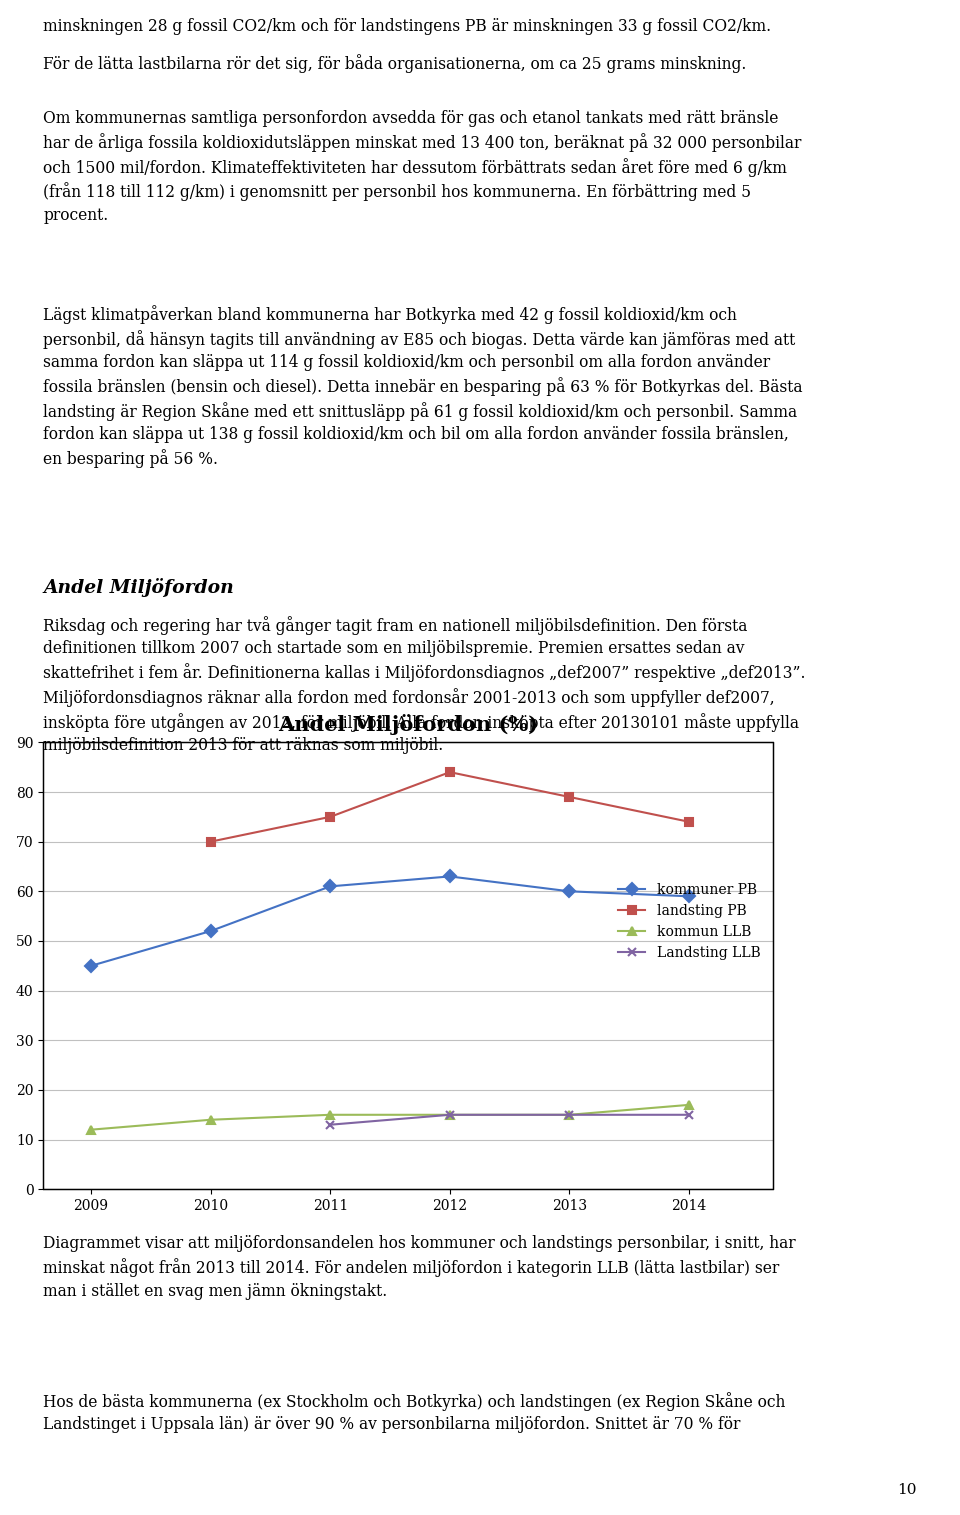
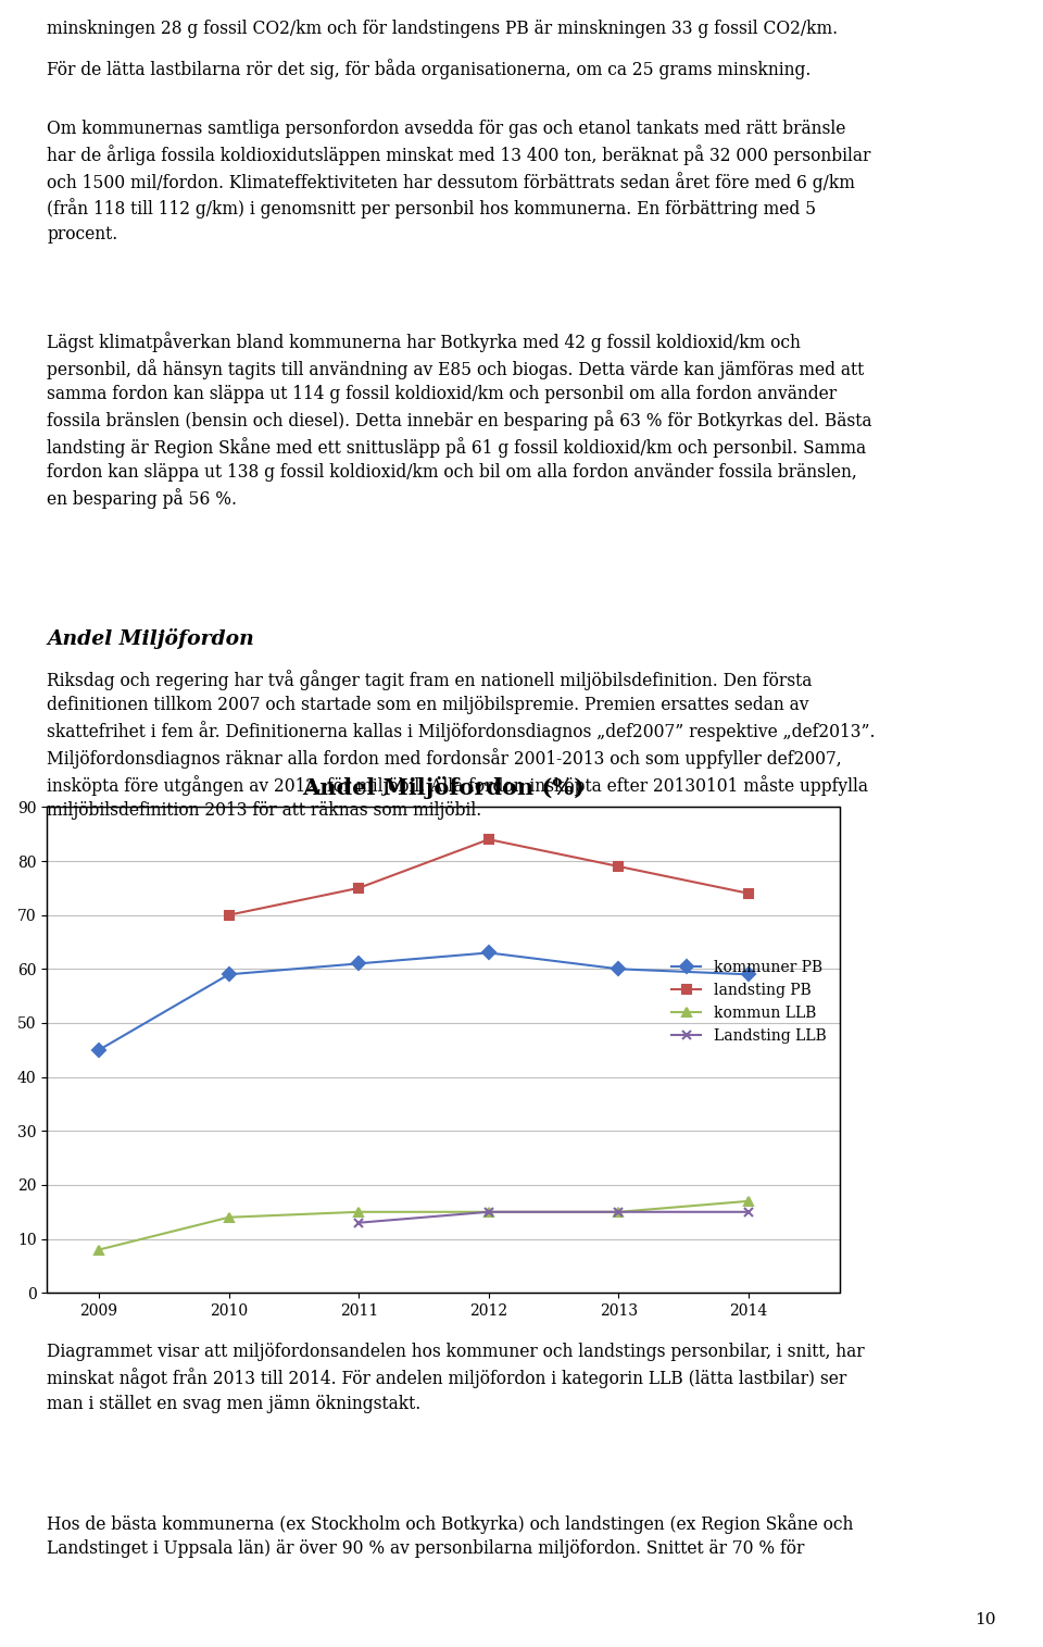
kommun LLB/2009: 12 -> 8
kommuner PB/2010: 52 -> 59
